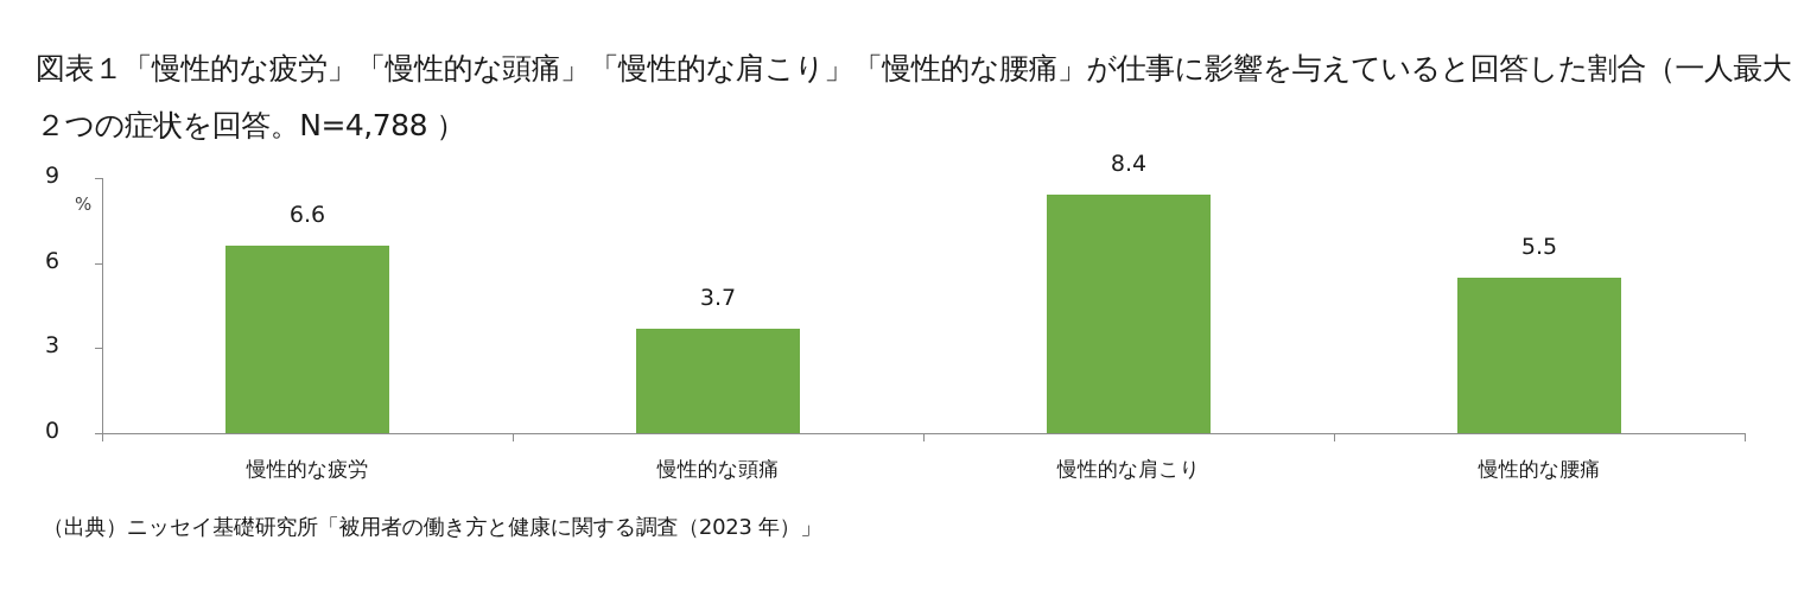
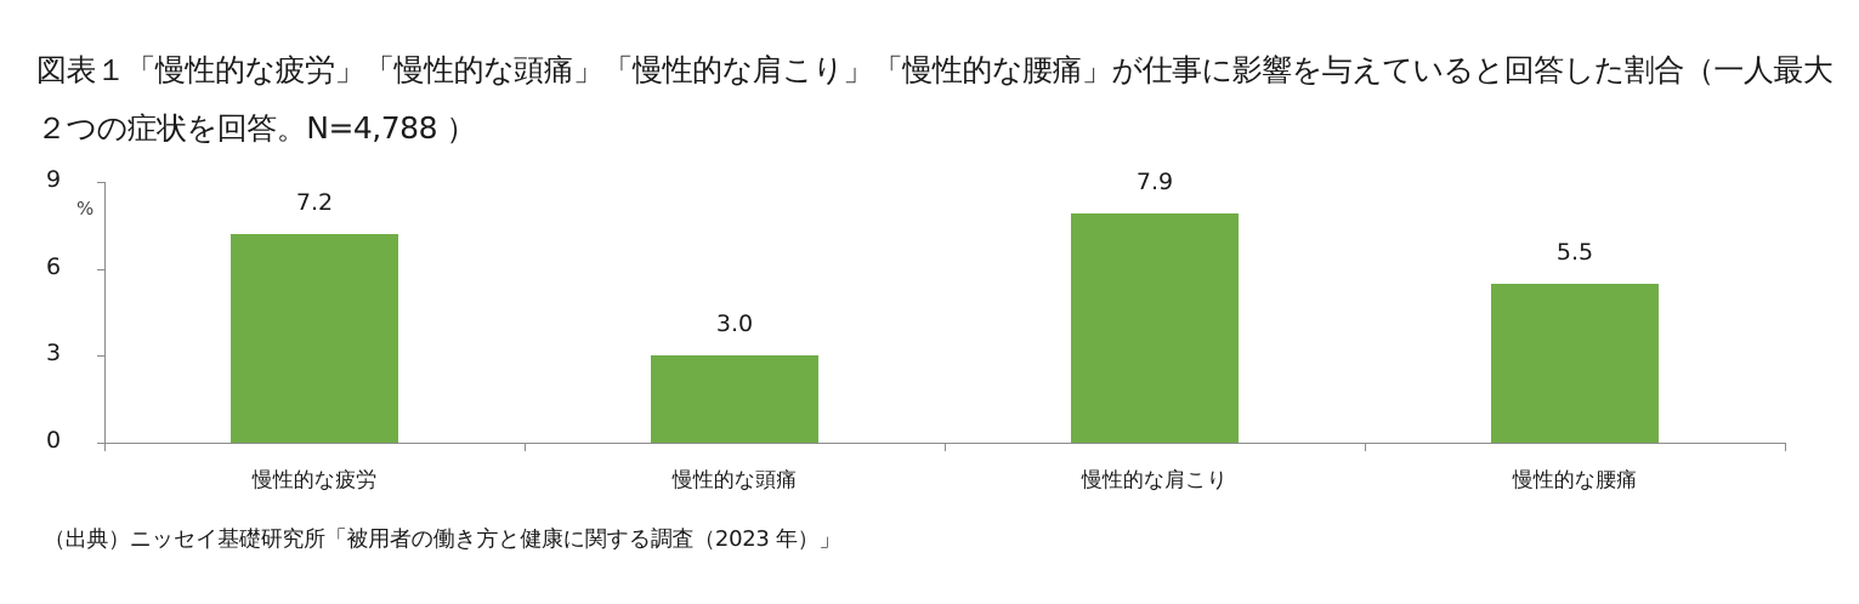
慢性的な疲労: 6.6 -> 7.2
慢性的な頭痛: 3.7 -> 3.0
慢性的な肩こり: 8.4 -> 7.9
